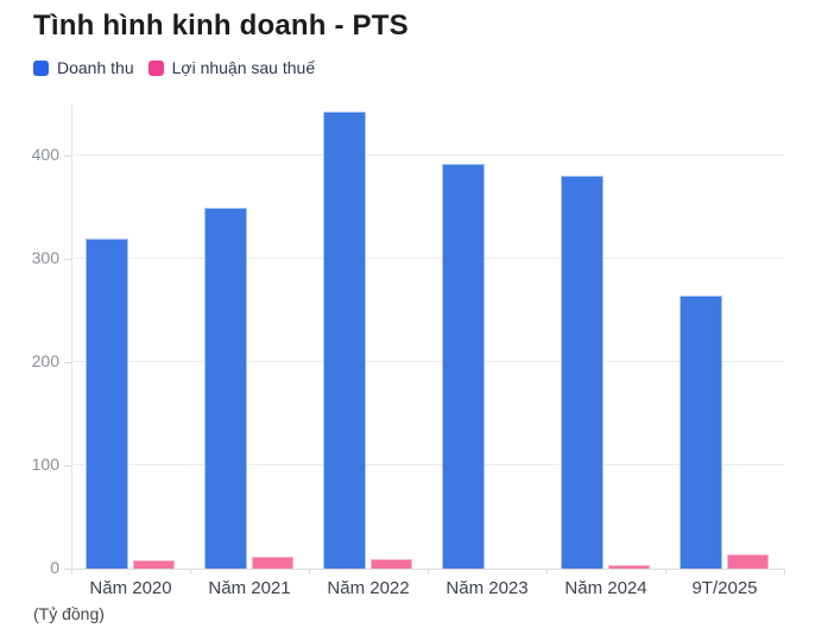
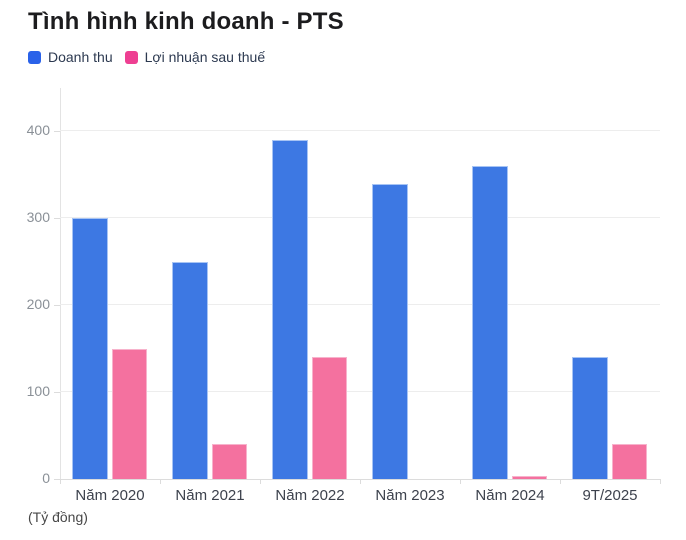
Doanh thu/Năm 2020: 320 -> 300
Lợi nhuận sau thuế/Năm 2020: 10 -> 150
Doanh thu/Năm 2021: 350 -> 250
Lợi nhuận sau thuế/Năm 2021: 10 -> 40
Doanh thu/Năm 2022: 440 -> 390
Lợi nhuận sau thuế/Năm 2022: 10 -> 140
Doanh thu/Năm 2023: 390 -> 340
Doanh thu/Năm 2024: 380 -> 360
Doanh thu/9T/2025: 260 -> 140
Lợi nhuận sau thuế/9T/2025: 10 -> 40
